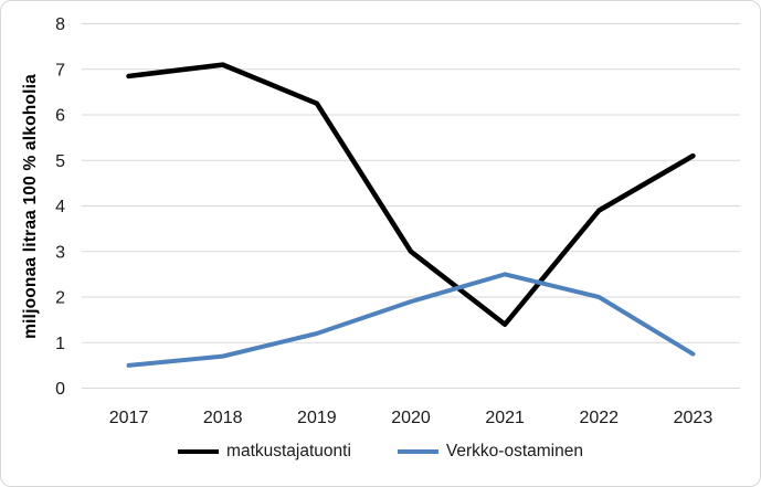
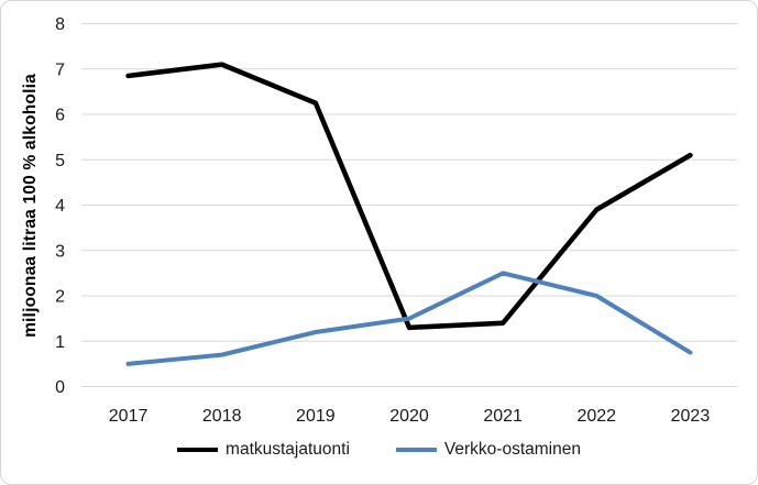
matkustajatuonti/2020: 3.0 -> 1.3
Verkko-ostaminen/2020: 1.9 -> 1.5
